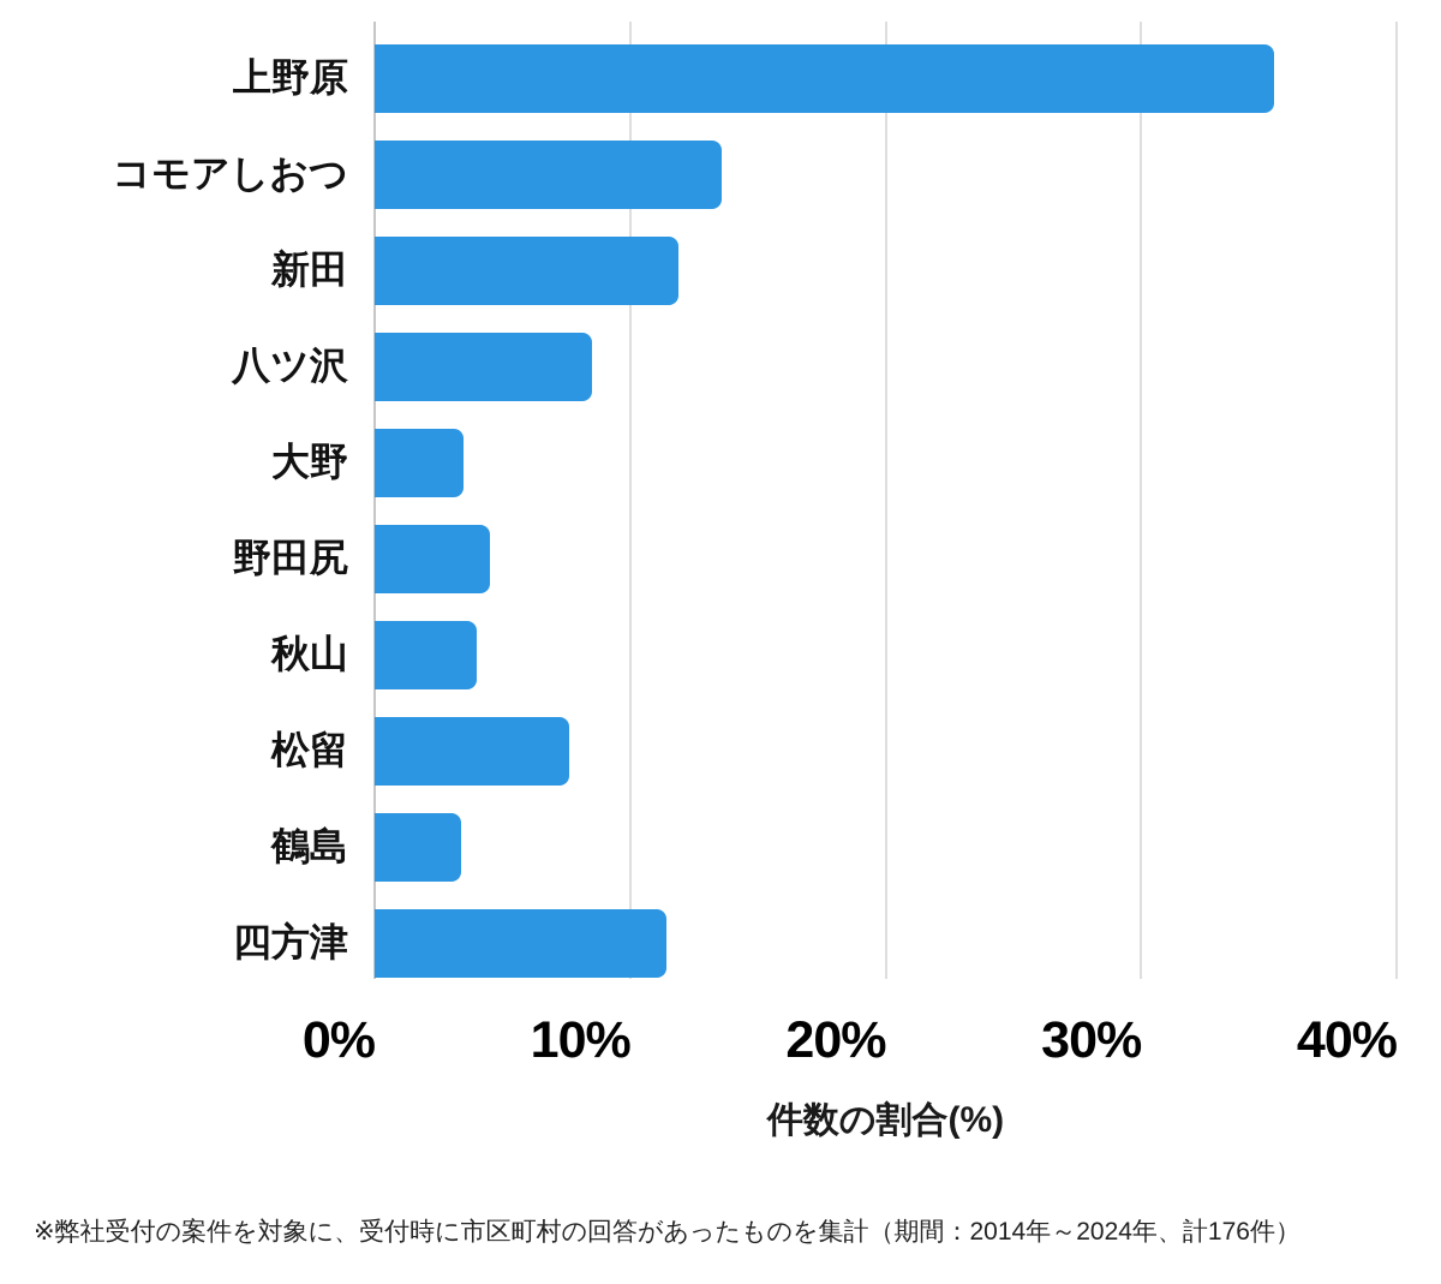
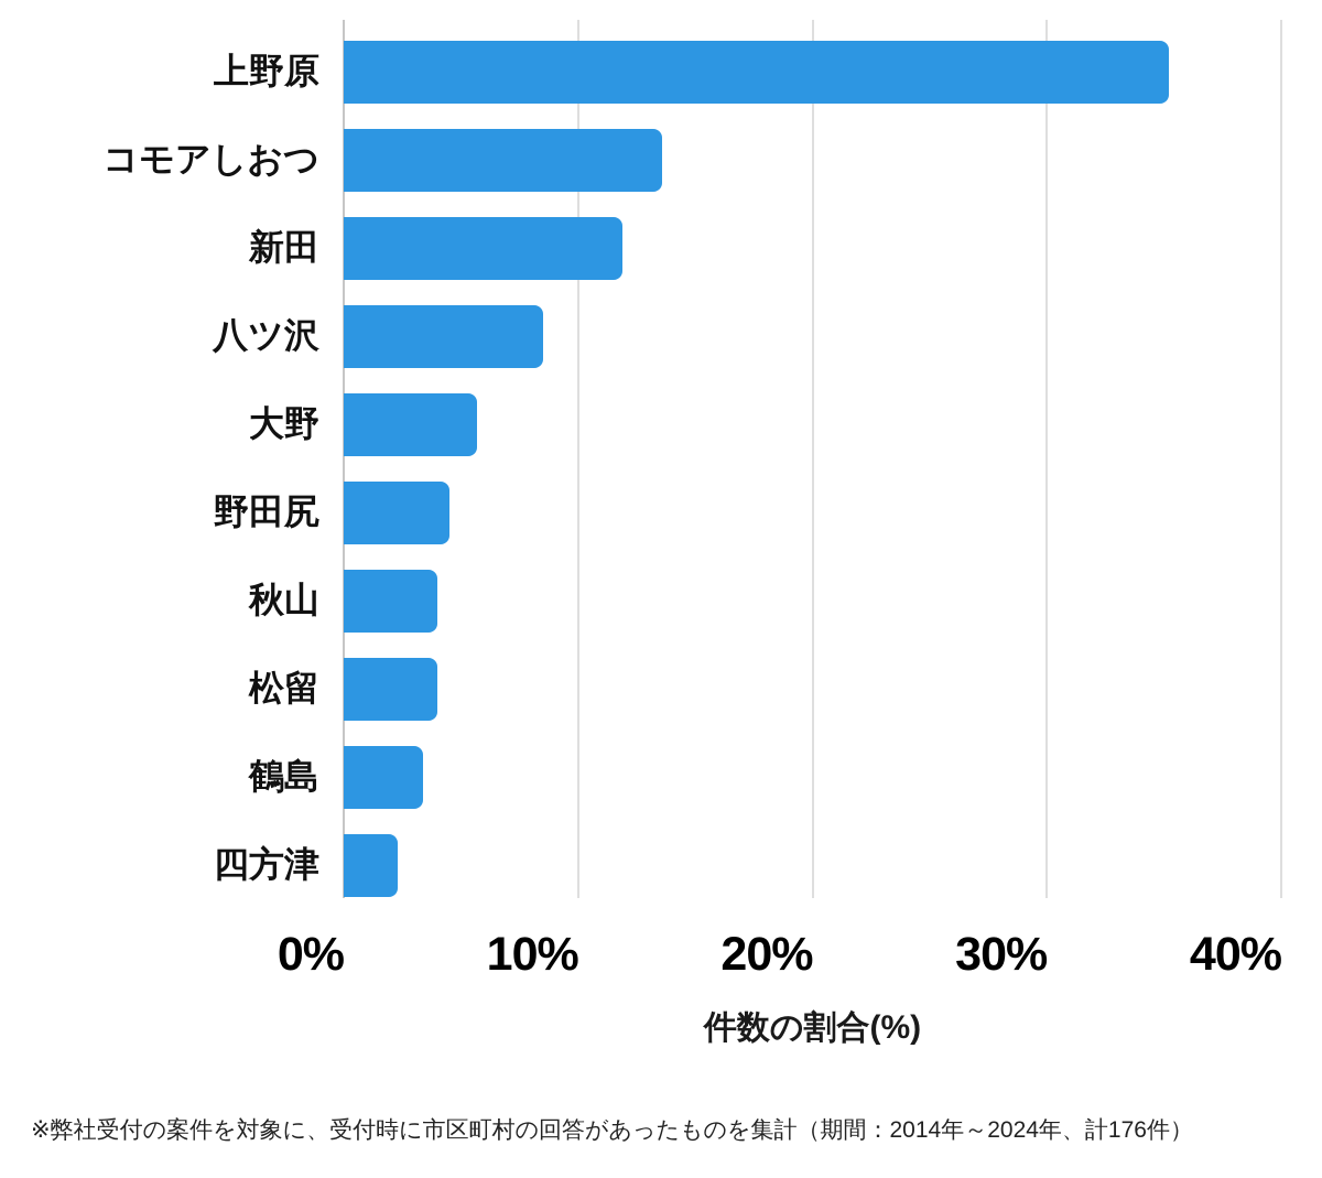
大野: 3.5% -> 5.7%
松留: 7.6% -> 4.0%
四方津: 11.4% -> 2.3%
